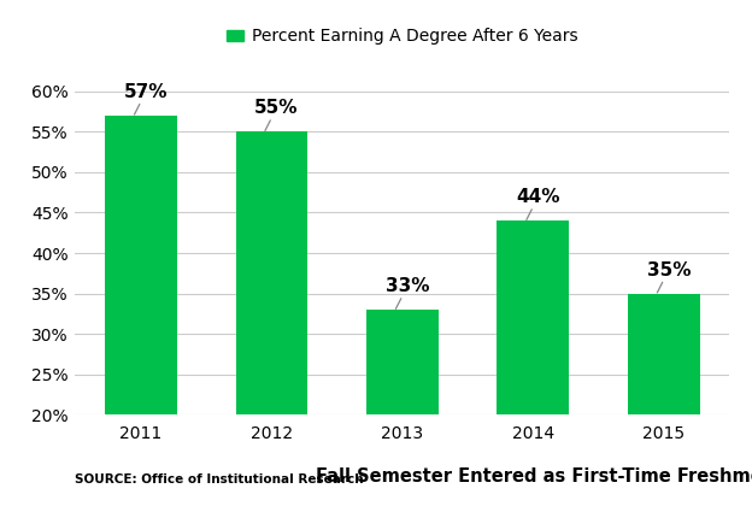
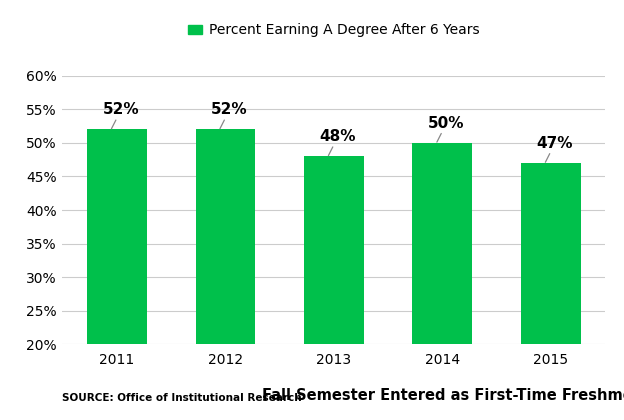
2011: 57% -> 52%
2012: 55% -> 52%
2013: 33% -> 48%
2014: 44% -> 50%
2015: 35% -> 47%
